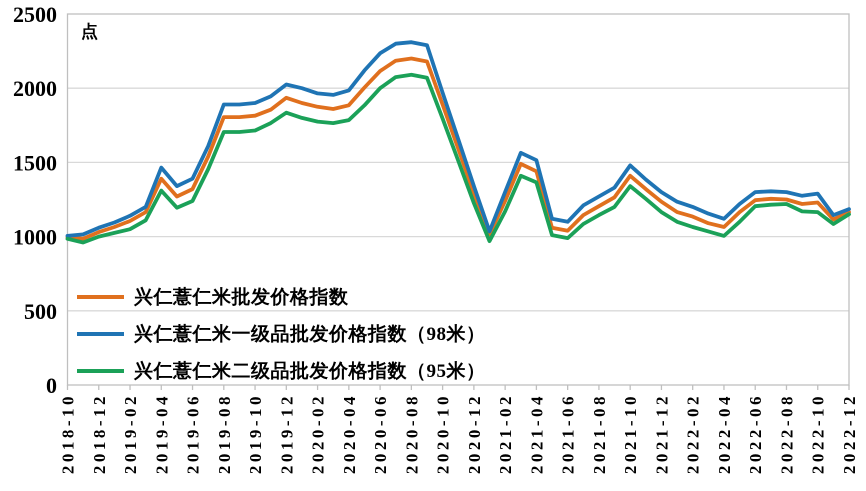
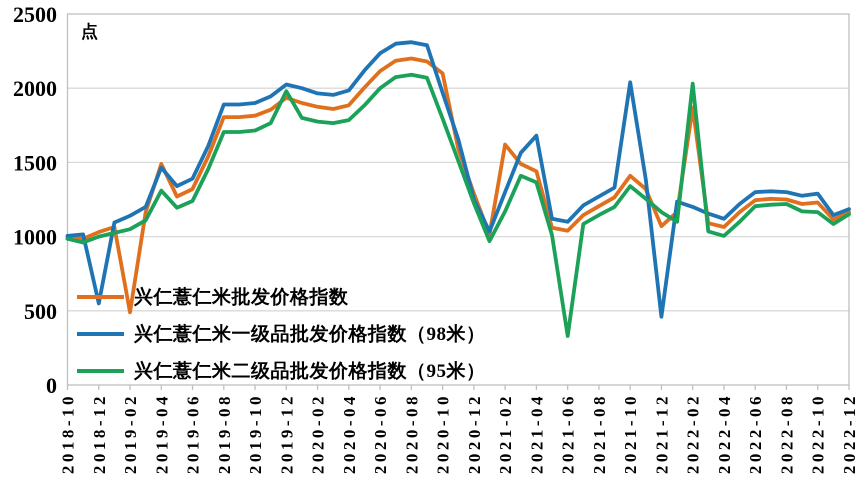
兴仁薏仁米一级品批发价格指数（98米）/2018-12: 1060 -> 550
兴仁薏仁米批发价格指数/2019-02: 1100 -> 490
兴仁薏仁米批发价格指数/2019-04: 1390 -> 1490
兴仁薏仁米二级品批发价格指数（95米）/2019-12: 1840 -> 1980
兴仁薏仁米批发价格指数/2020-10: 1890 -> 2100
兴仁薏仁米一级品批发价格指数（98米）/2020-12: 1340 -> 1250
兴仁薏仁米批发价格指数/2021-02: 1240 -> 1620
兴仁薏仁米一级品批发价格指数（98米）/2021-04: 1520 -> 1680
兴仁薏仁米二级品批发价格指数（95米）/2021-06: 990 -> 330
兴仁薏仁米一级品批发价格指数（98米）/2021-10: 1480 -> 2040
兴仁薏仁米批发价格指数/2021-12: 1240 -> 1070
兴仁薏仁米一级品批发价格指数（98米）/2021-12: 1300 -> 460
兴仁薏仁米批发价格指数/2022-02: 1140 -> 1870
兴仁薏仁米二级品批发价格指数（95米）/2022-02: 1060 -> 2030
